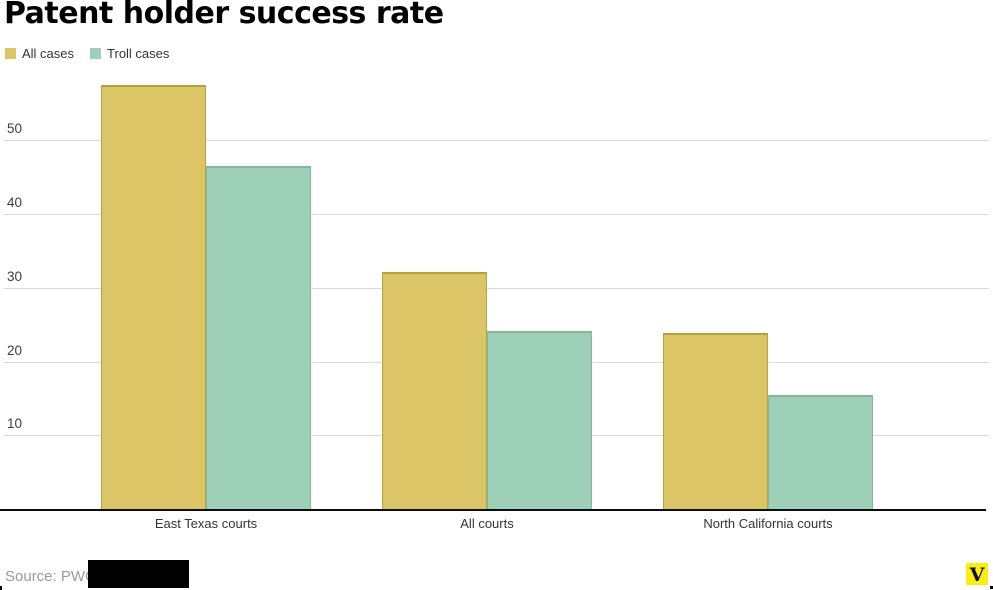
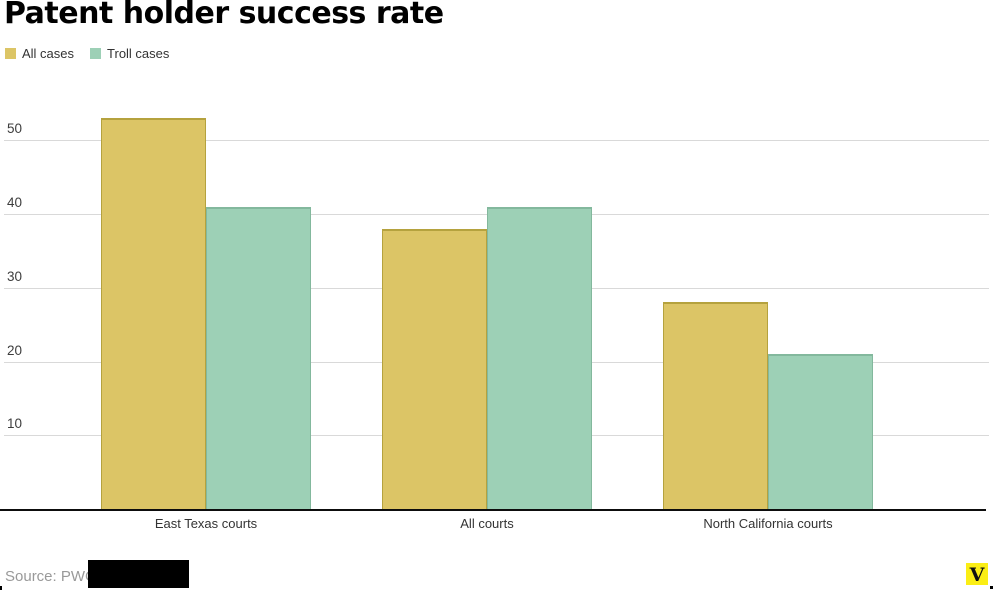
All cases/East Texas courts: 58 -> 53
Troll cases/East Texas courts: 46 -> 41
All cases/All courts: 32 -> 38
Troll cases/All courts: 24 -> 41
All cases/North California courts: 24 -> 28
Troll cases/North California courts: 15 -> 21
